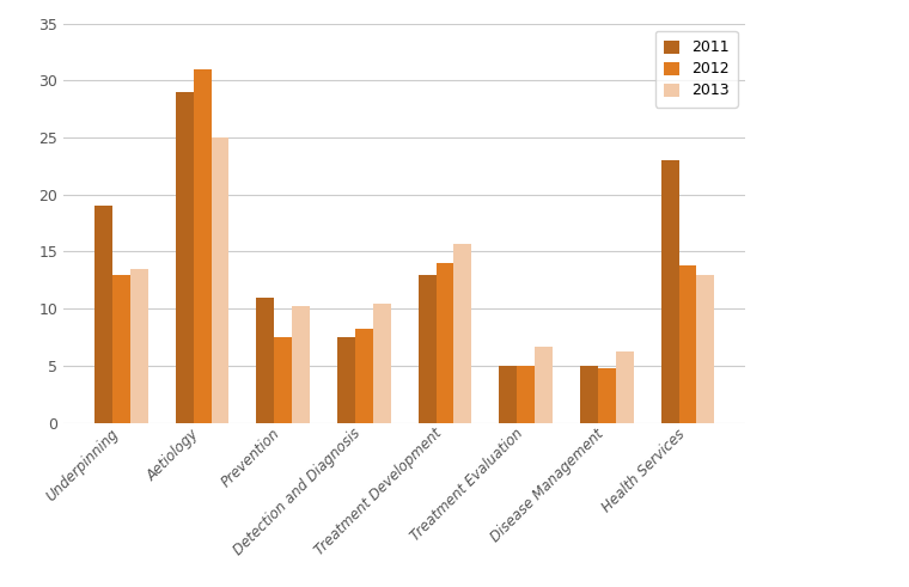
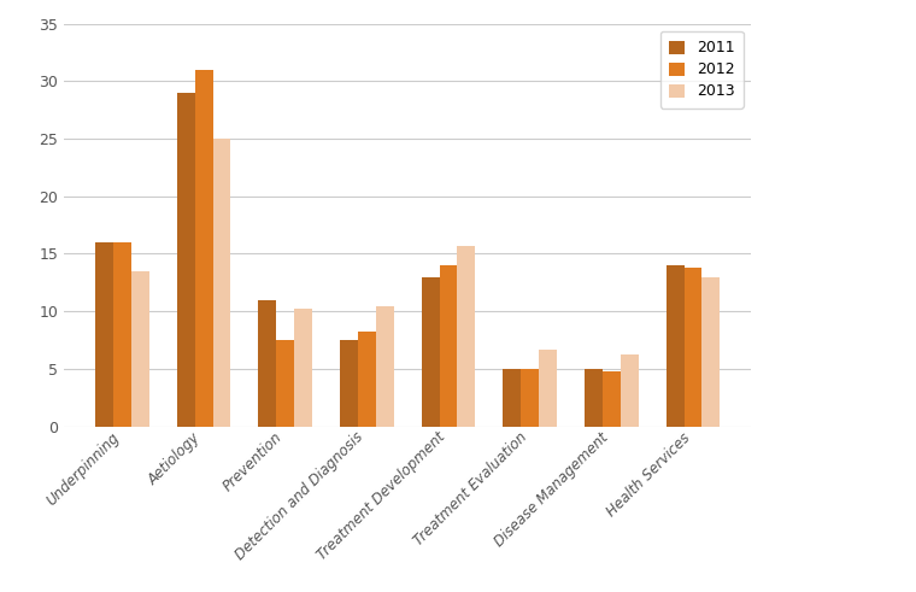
2011/Underpinning: 19.0 -> 16.0
2012/Underpinning: 13.0 -> 16.0
2011/Health Services: 23.0 -> 14.0
